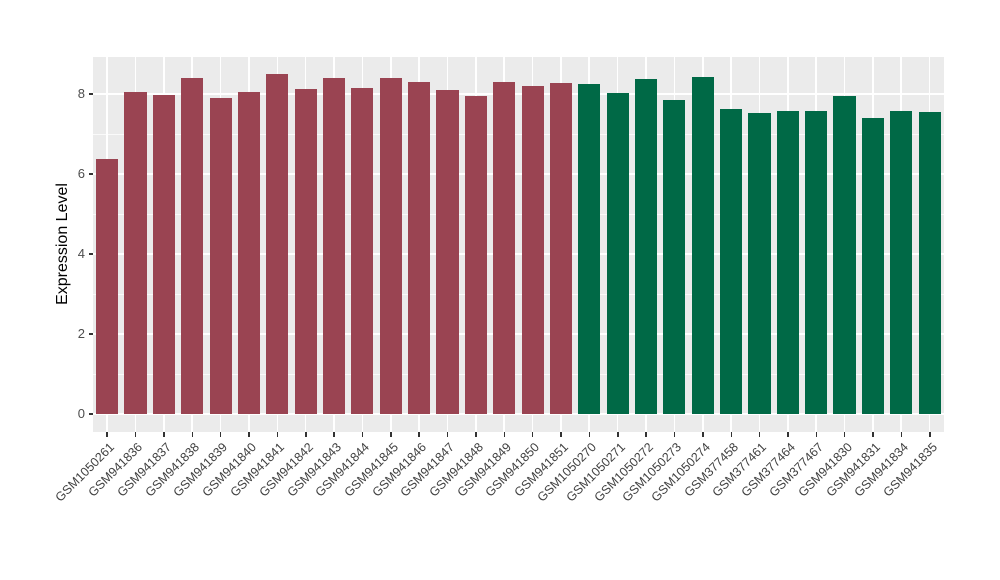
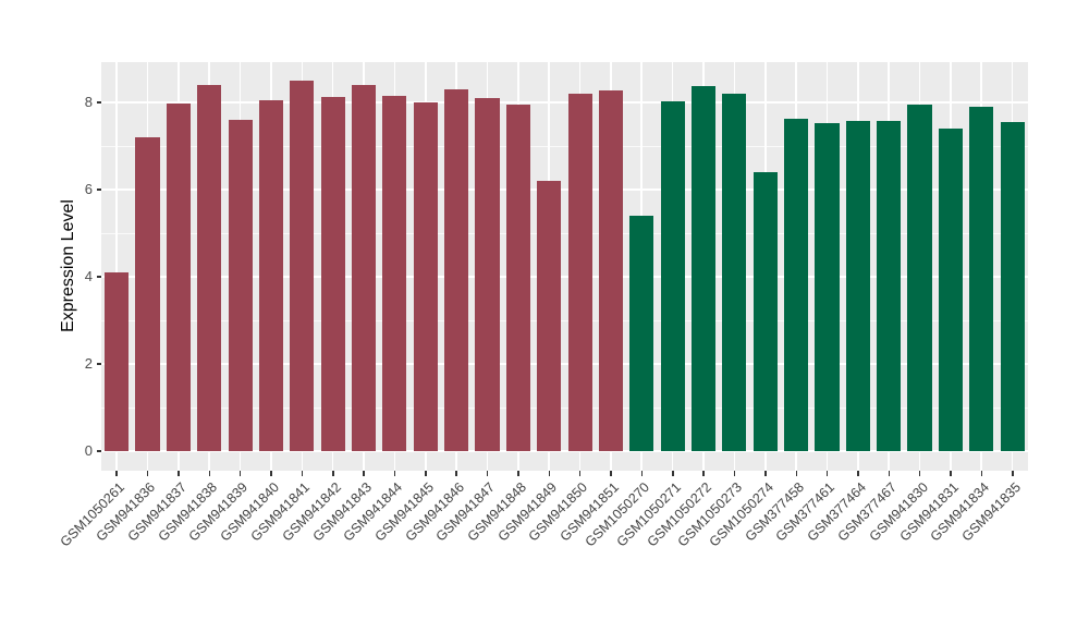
GSM1050261: 6.4 -> 4.1
GSM941836: 8.1 -> 7.2
GSM941839: 7.9 -> 7.6
GSM941845: 8.4 -> 8.0
GSM941849: 8.3 -> 6.2
GSM1050270: 8.2 -> 5.4
GSM1050273: 7.8 -> 8.2
GSM1050274: 8.4 -> 6.4
GSM941834: 7.6 -> 7.9
